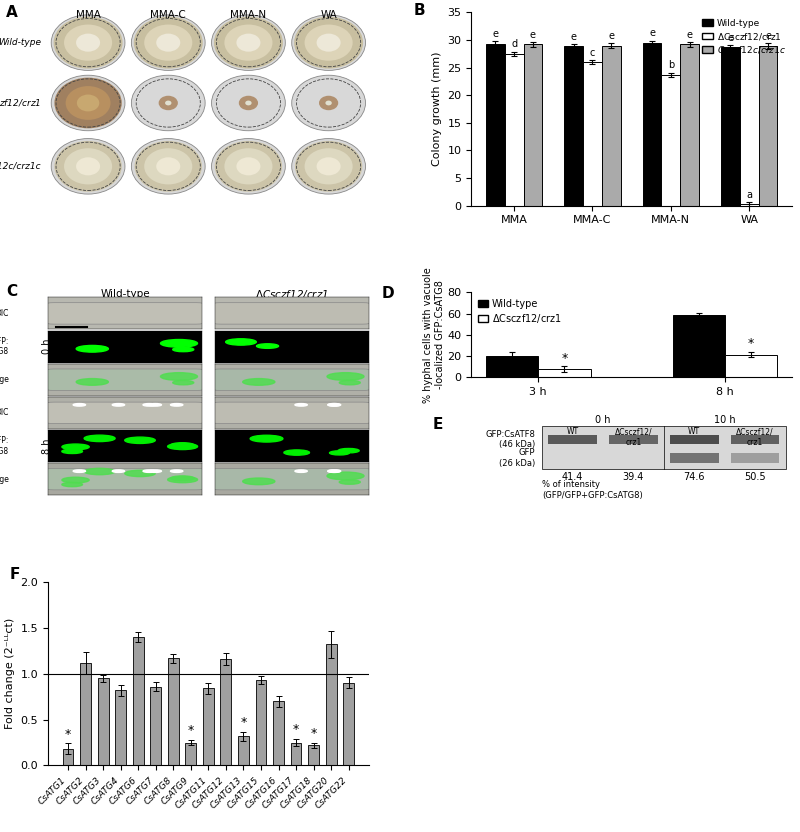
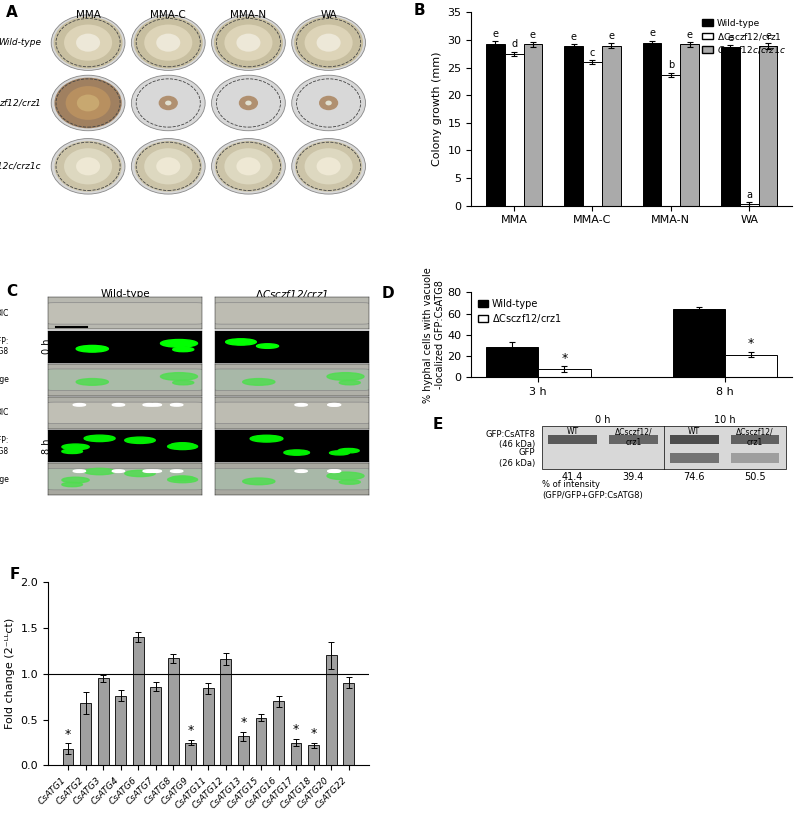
Wild-type/3 h: 20 -> 29
Wild-type/8 h: 59 -> 64
CsATG2: 1.12 -> 0.68
CsATG4: 0.82 -> 0.76
CsATG15: 0.93 -> 0.52
CsATG20: 1.32 -> 1.20
